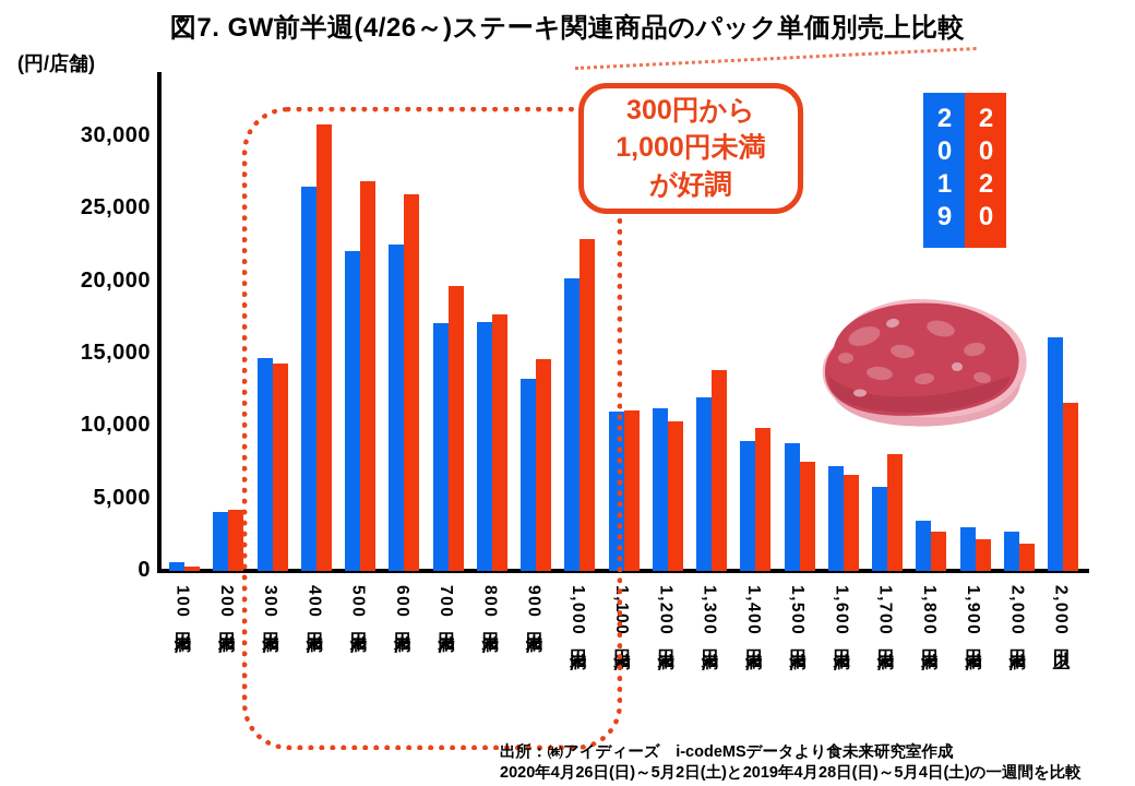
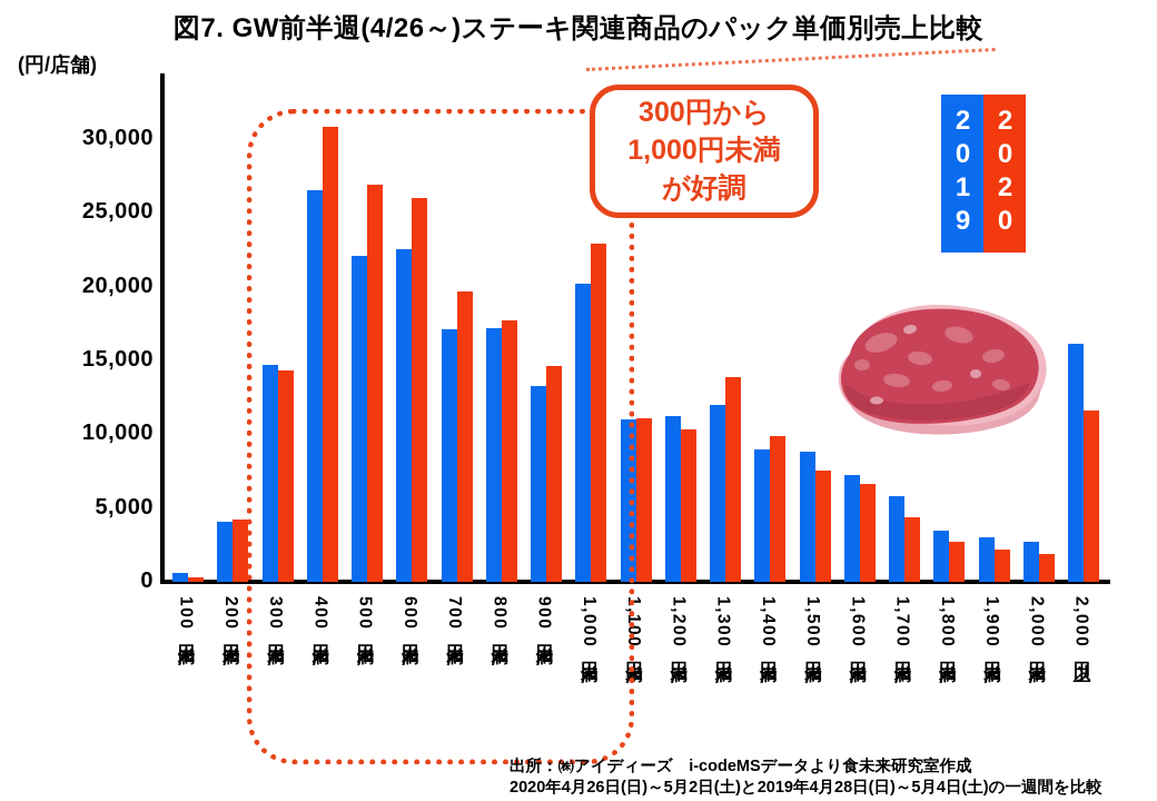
2020年/1,700円未満: 8100 -> 4400
